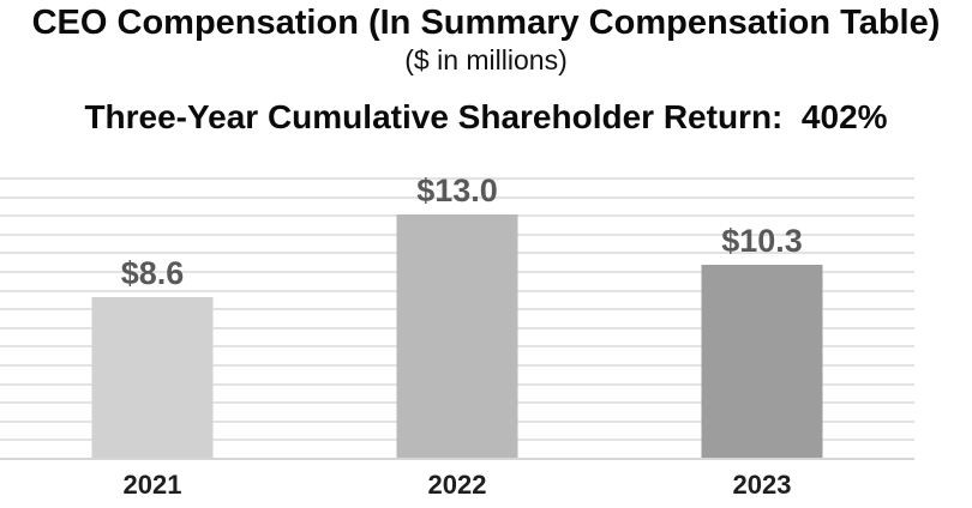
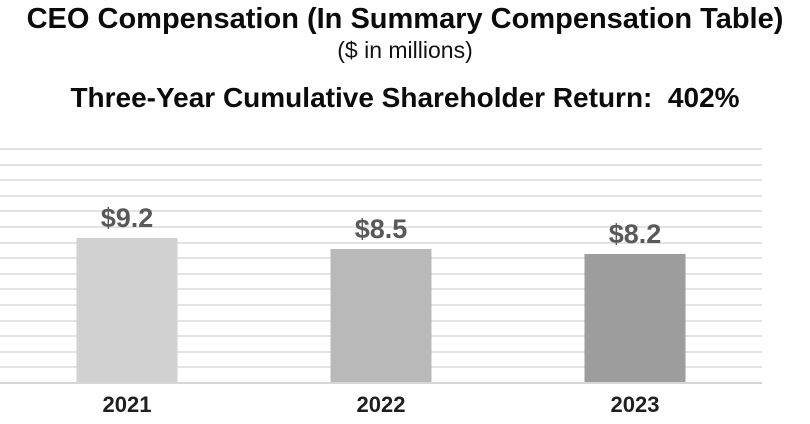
2021: $8.6 -> $9.2
2022: $13.0 -> $8.5
2023: $10.3 -> $8.2
